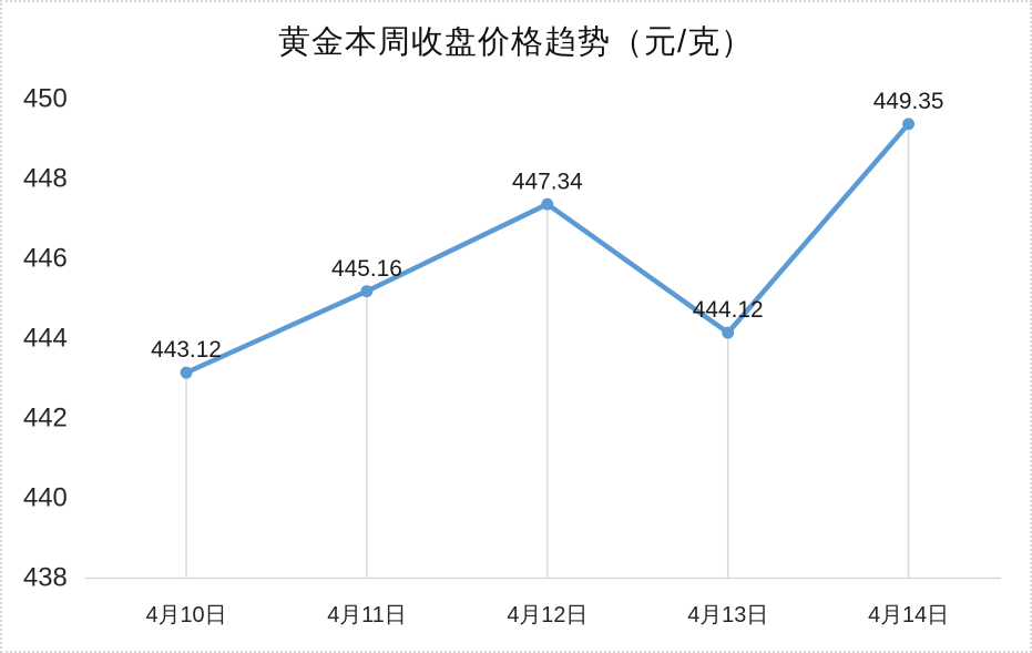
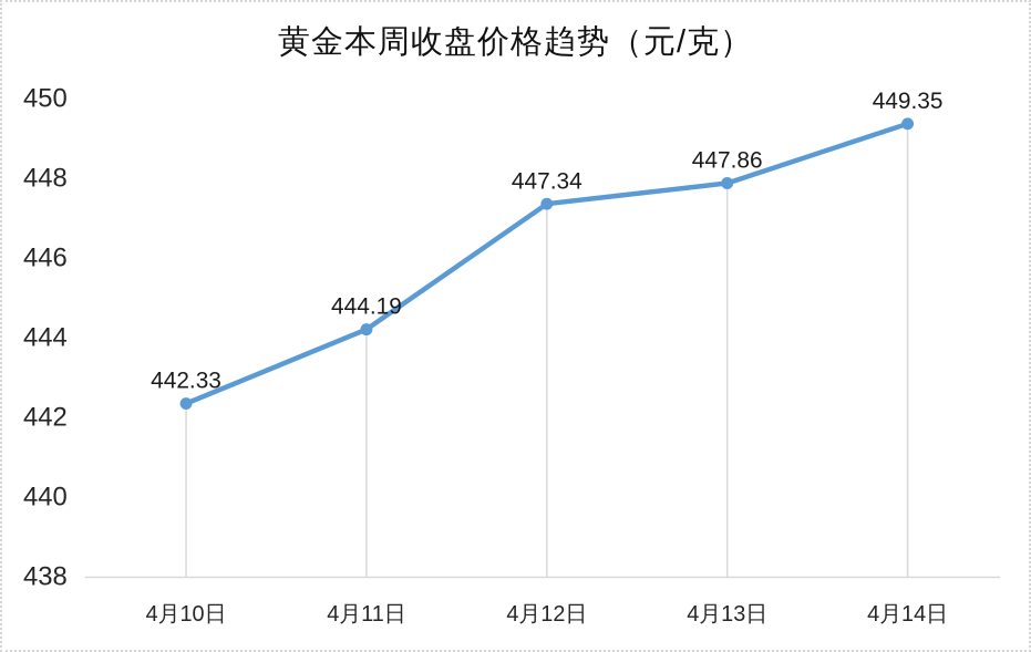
4月10日: 443.12 -> 442.33
4月11日: 445.16 -> 444.19
4月13日: 444.12 -> 447.86
